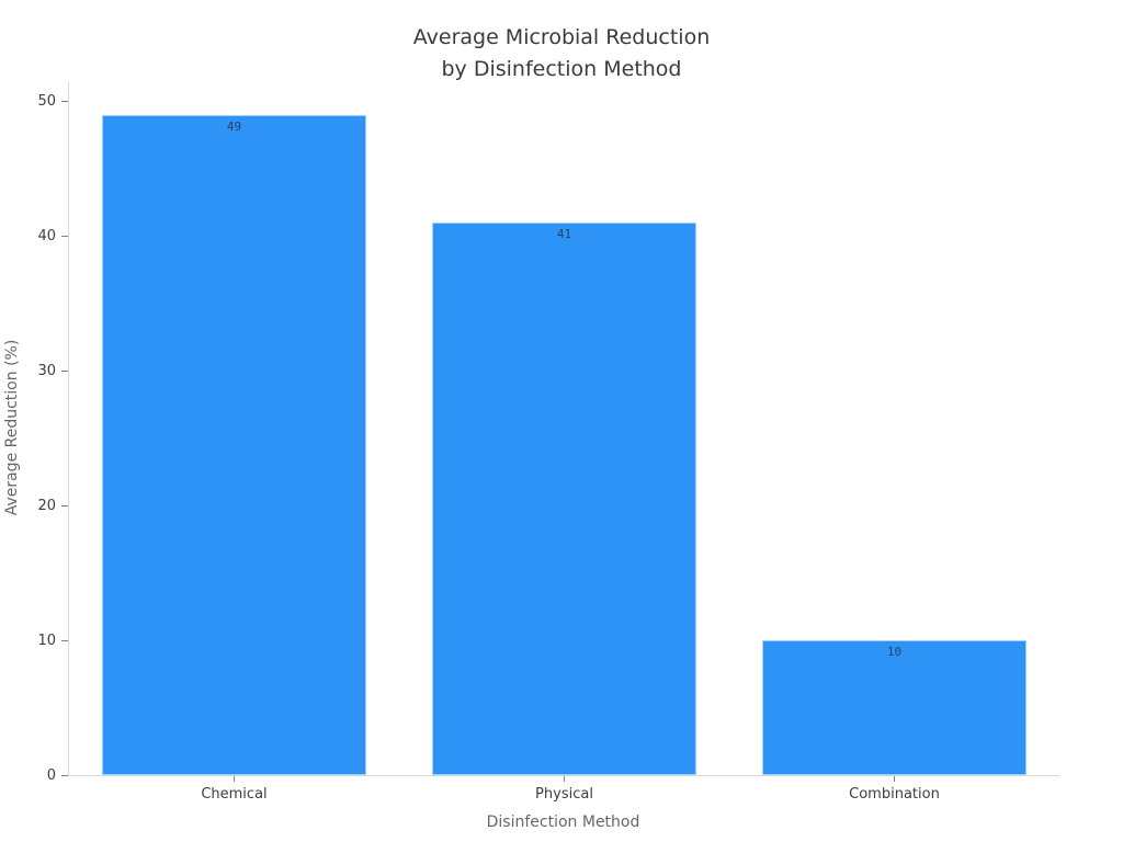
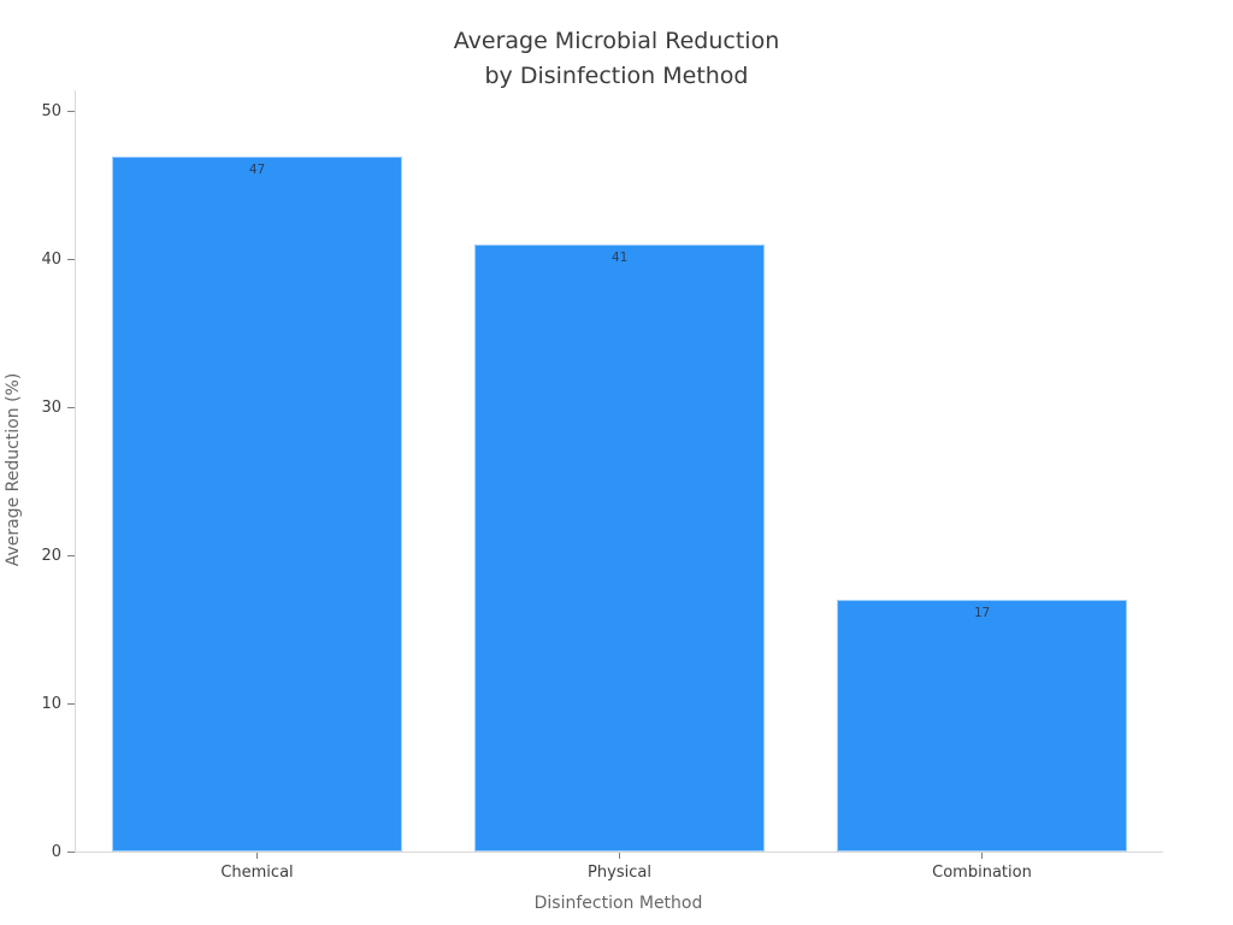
Chemical: 49 -> 47
Combination: 10 -> 17
